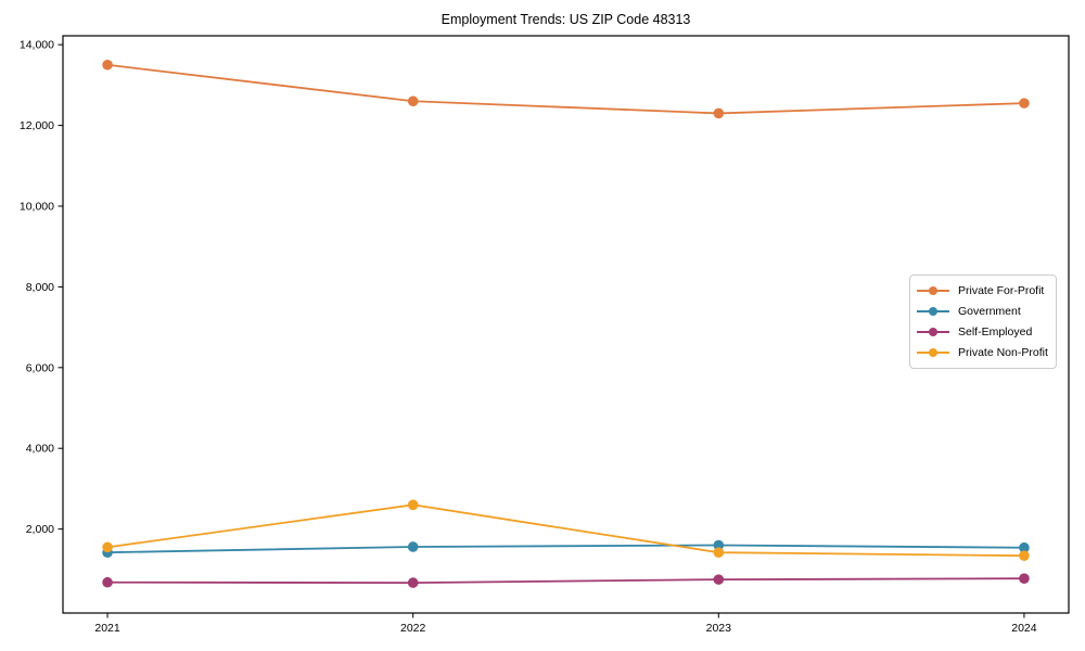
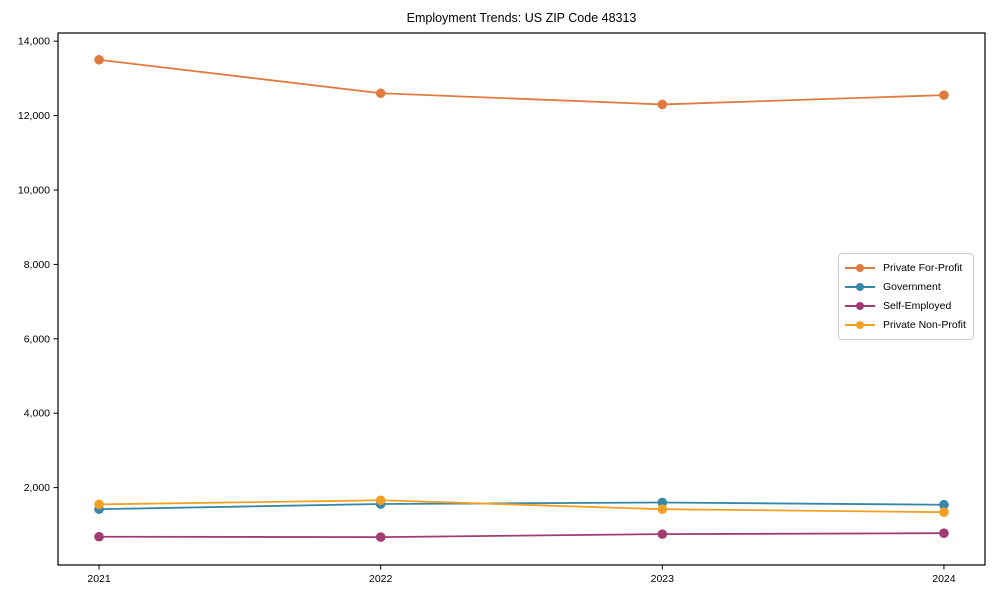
Private Non-Profit/2022: 2600 -> 1700
